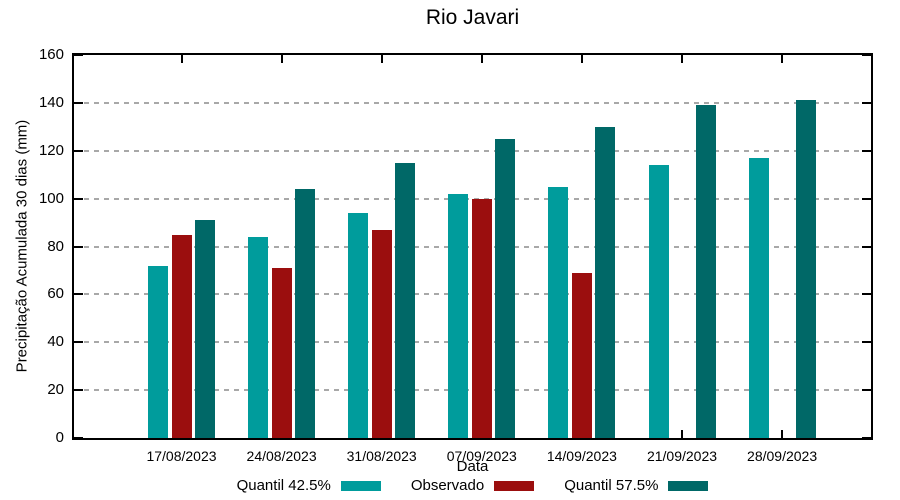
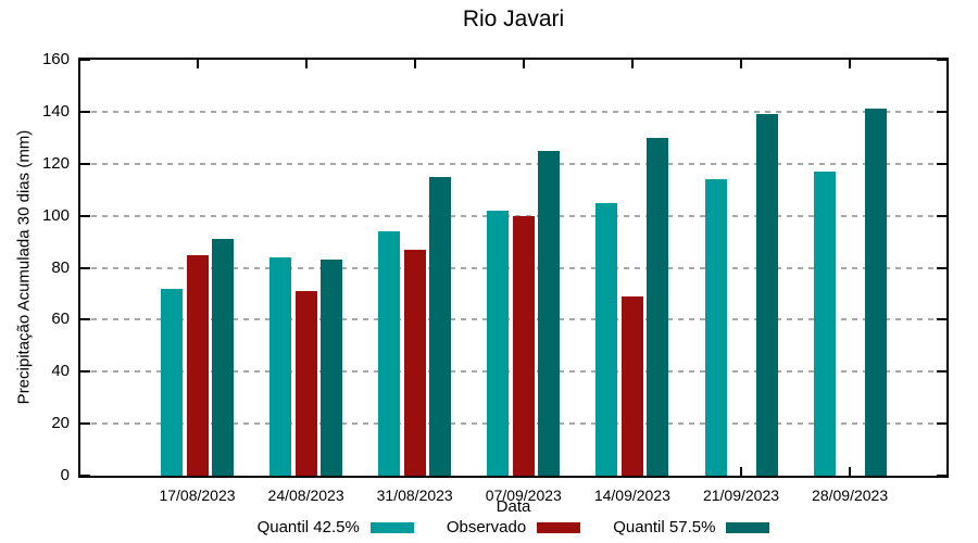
Quantil 57.5%/24/08/2023: 104 -> 83
